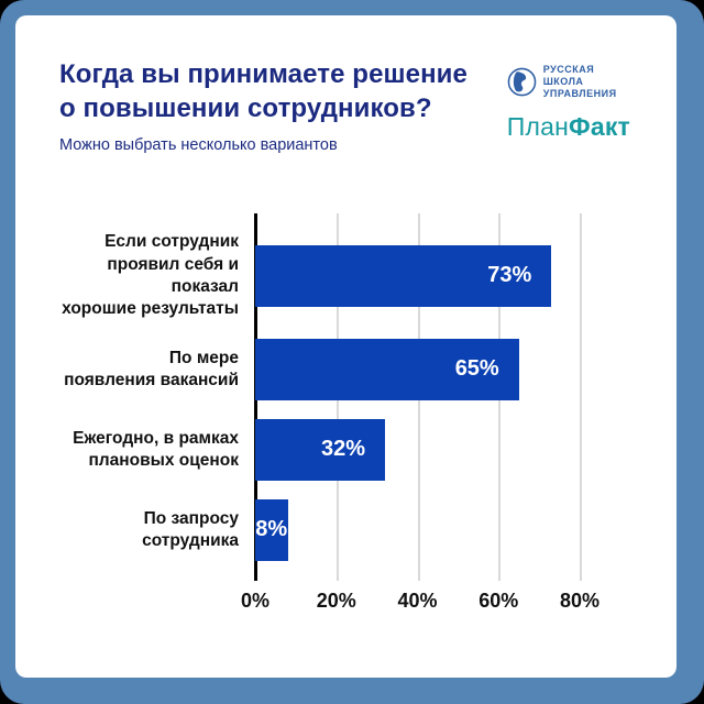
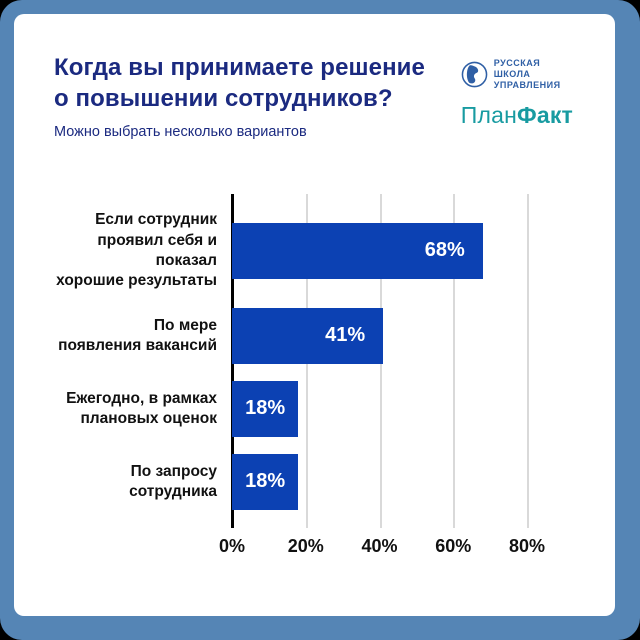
Если сотрудник проявил себя и показал хорошие результаты: 73% -> 68%
По мере появления вакансий: 65% -> 41%
Ежегодно, в рамках плановых оценок: 32% -> 18%
По запросу сотрудника: 8% -> 18%
